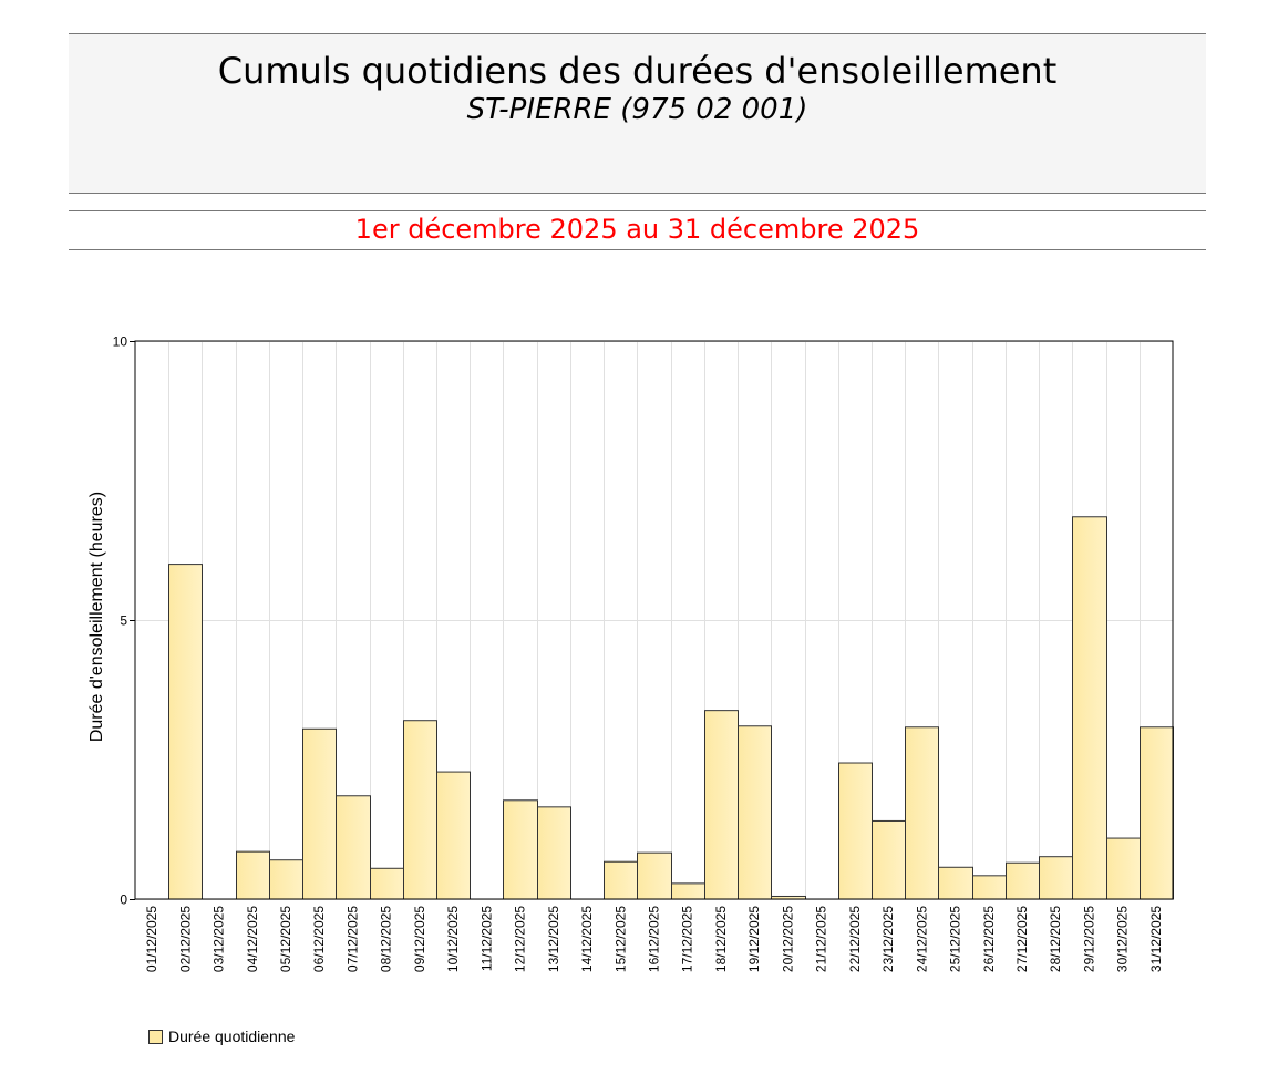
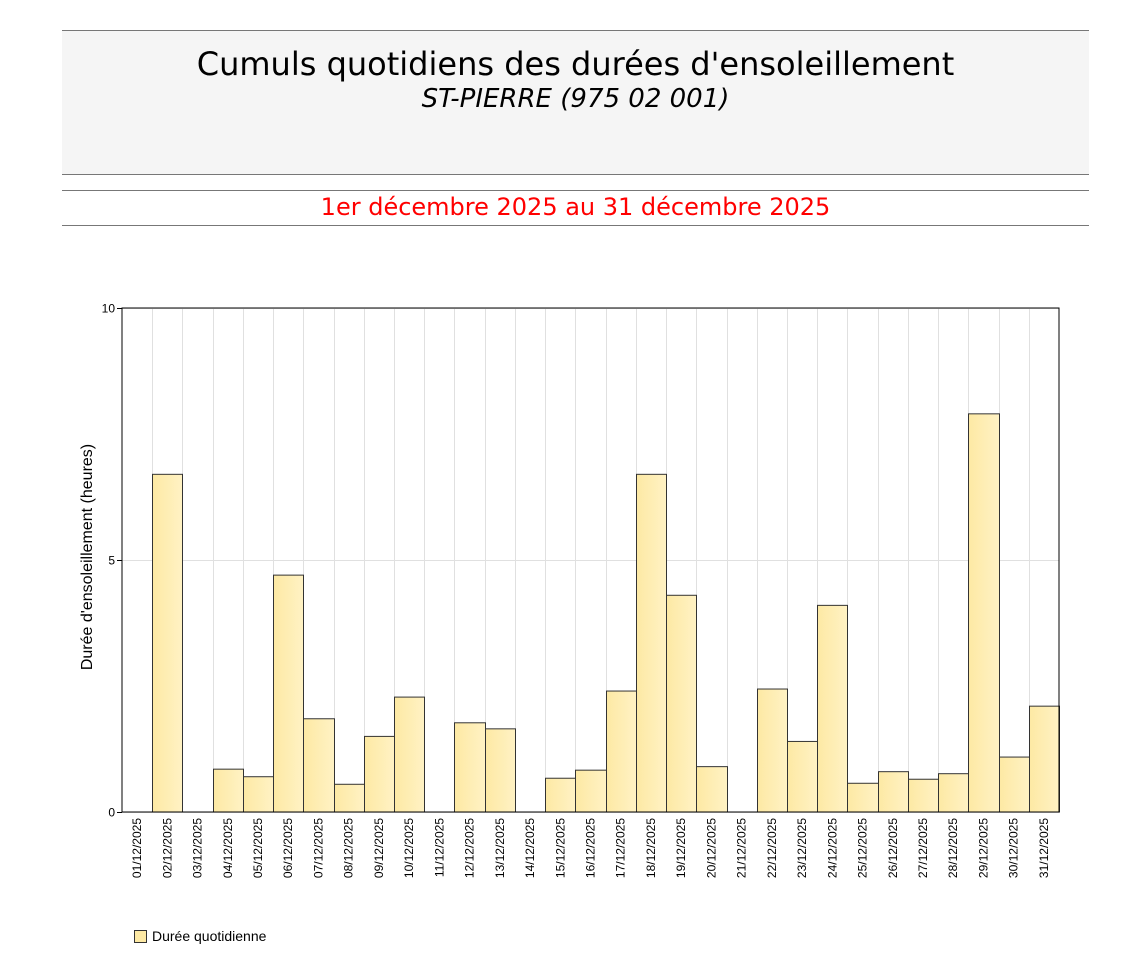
02/12/2025: 6.0 -> 6.7
06/12/2025: 3.0 -> 4.7
09/12/2025: 3.2 -> 1.5
17/12/2025: 0.3 -> 2.4
18/12/2025: 3.4 -> 6.7
19/12/2025: 3.1 -> 4.3
20/12/2025: 0.1 -> 0.9
24/12/2025: 3.1 -> 4.1
26/12/2025: 0.4 -> 0.8
29/12/2025: 6.8 -> 7.9
31/12/2025: 3.1 -> 2.1
